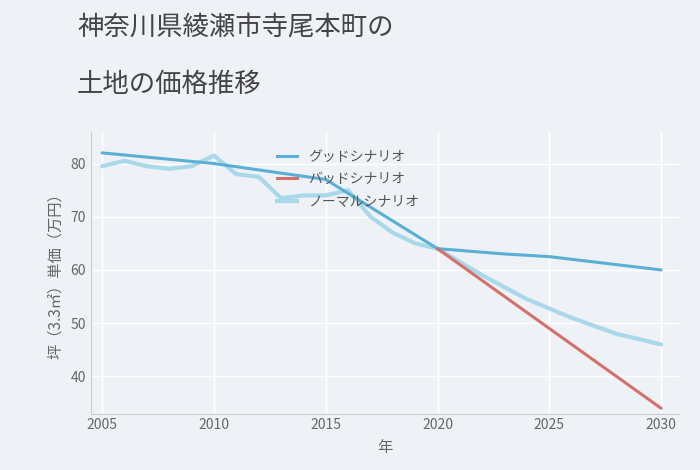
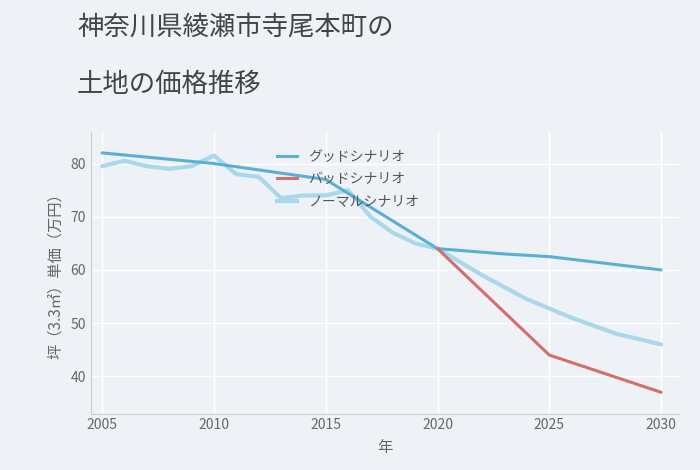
バッドシナリオ/2025: 49 -> 44
バッドシナリオ/2030: 34 -> 37
